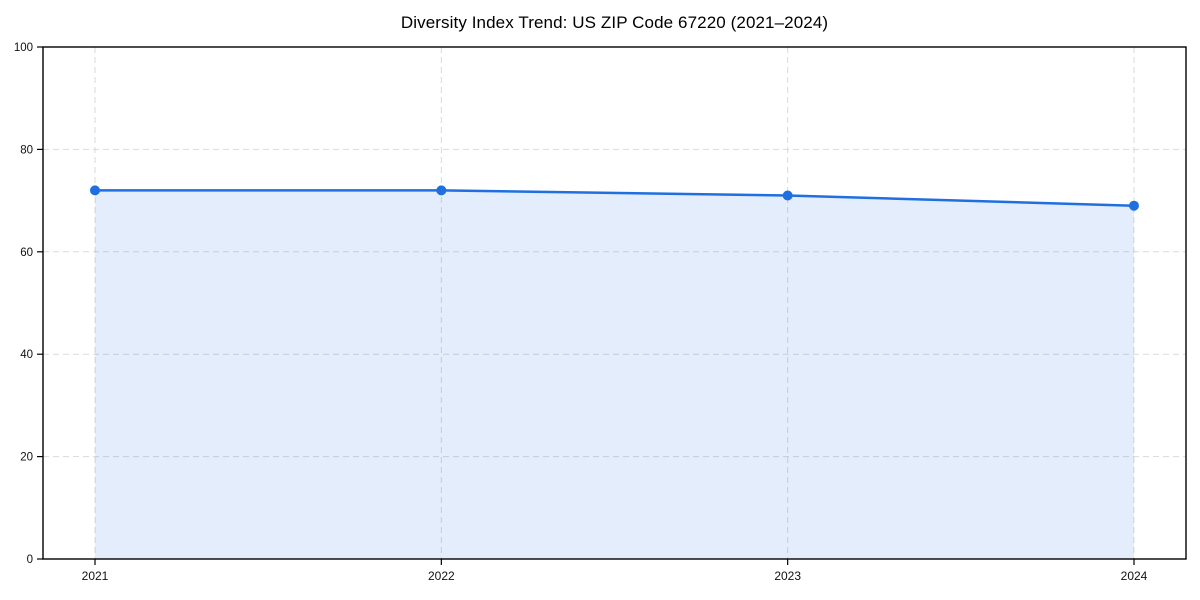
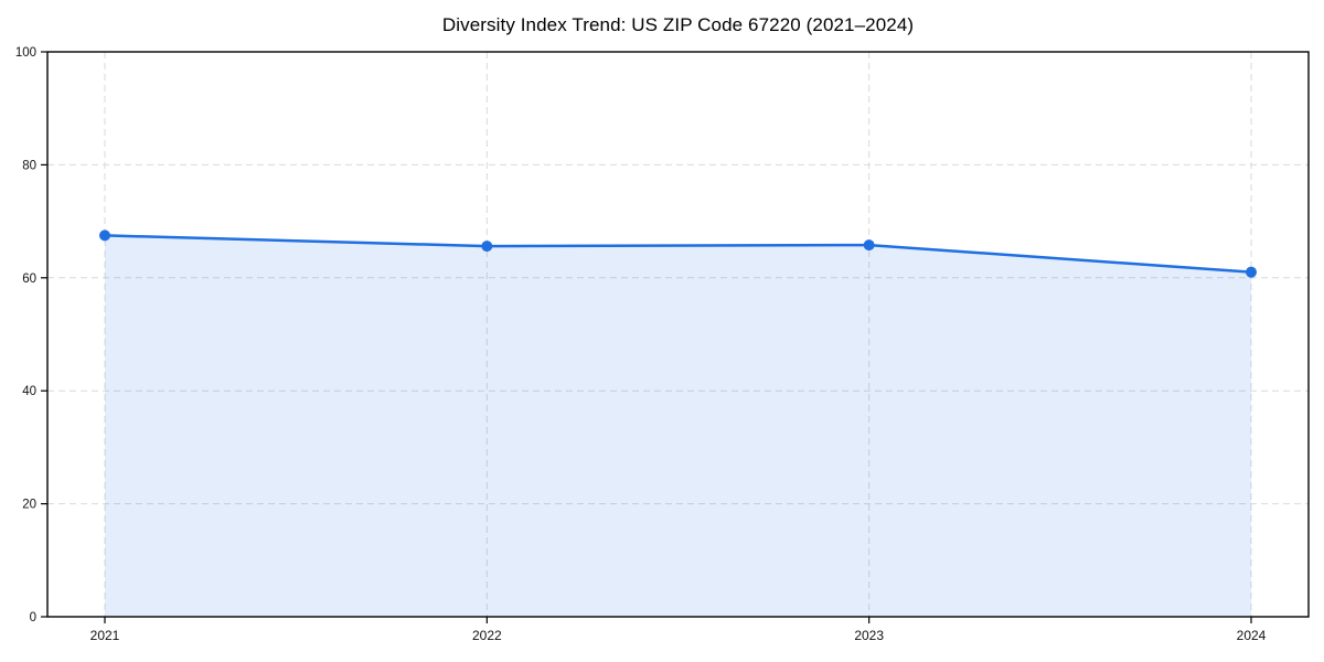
2021: 72 -> 68
2022: 72 -> 66
2023: 71 -> 66
2024: 69 -> 61
